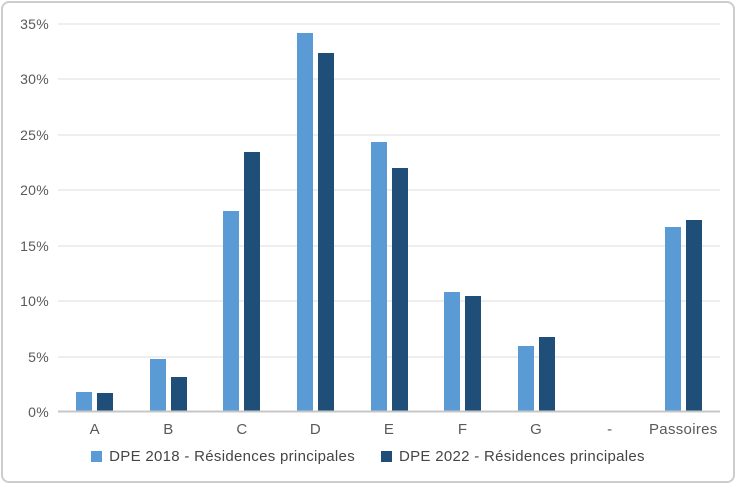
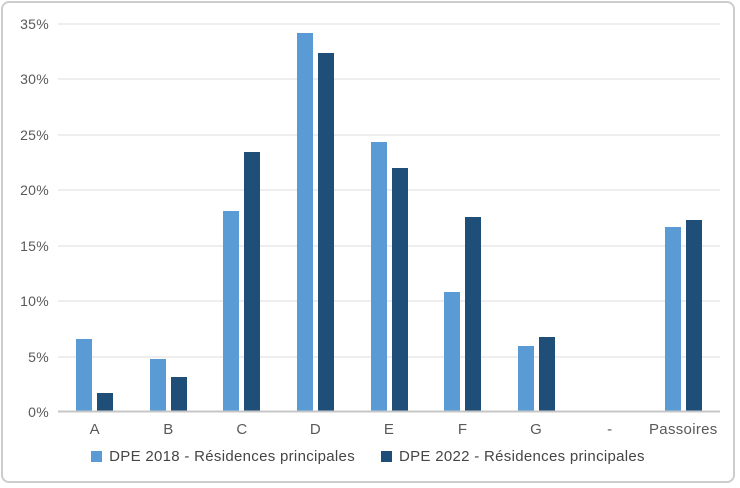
DPE 2018 - Résidences principales/A: 1.8% -> 6.6%
DPE 2022 - Résidences principales/F: 10.5% -> 17.6%
